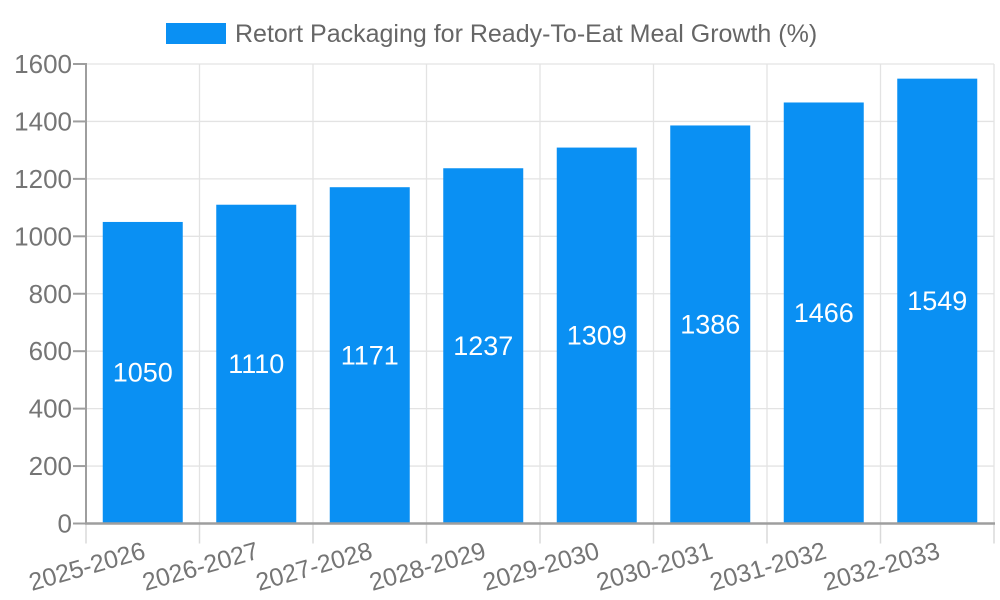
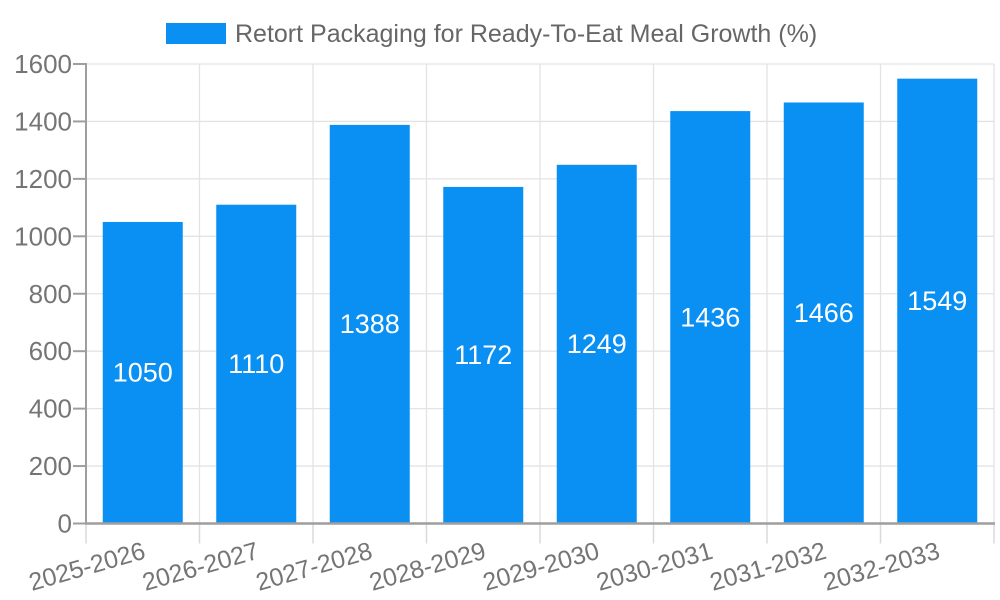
2027-2028: 1171 -> 1388
2028-2029: 1237 -> 1172
2029-2030: 1309 -> 1249
2030-2031: 1386 -> 1436
